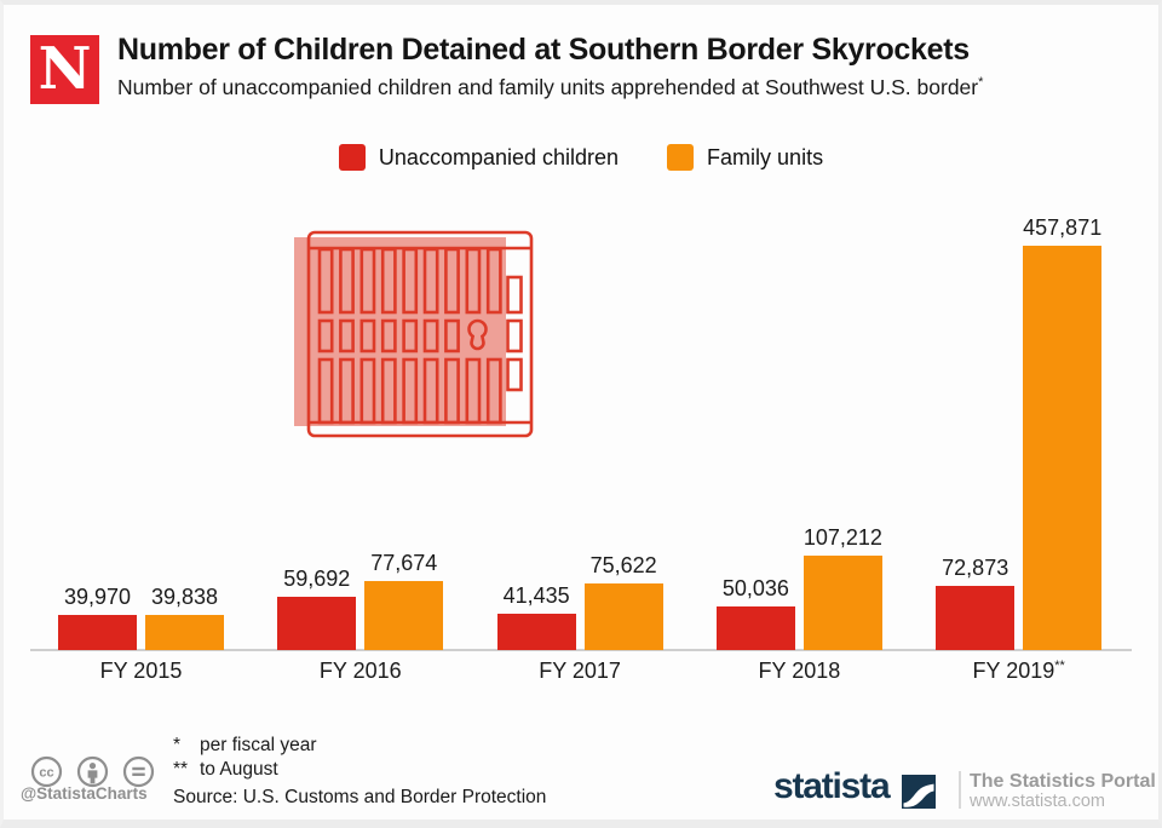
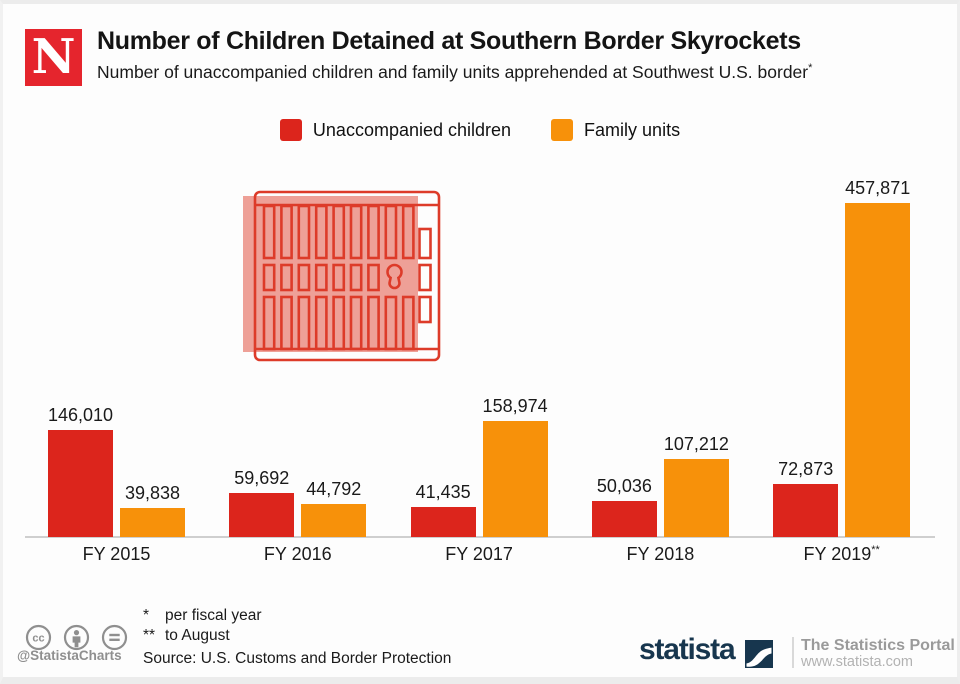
Unaccompanied children/FY 2015: 39,970 -> 146,010
Family units/FY 2016: 77,674 -> 44,792
Family units/FY 2017: 75,622 -> 158,974
